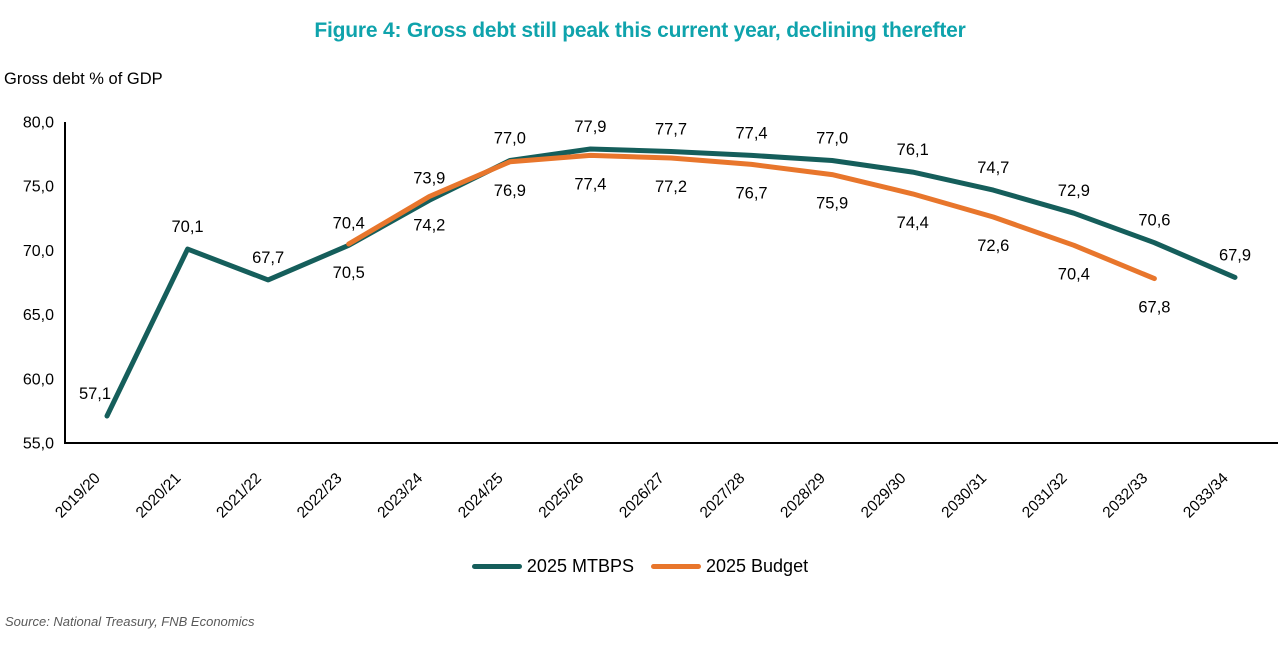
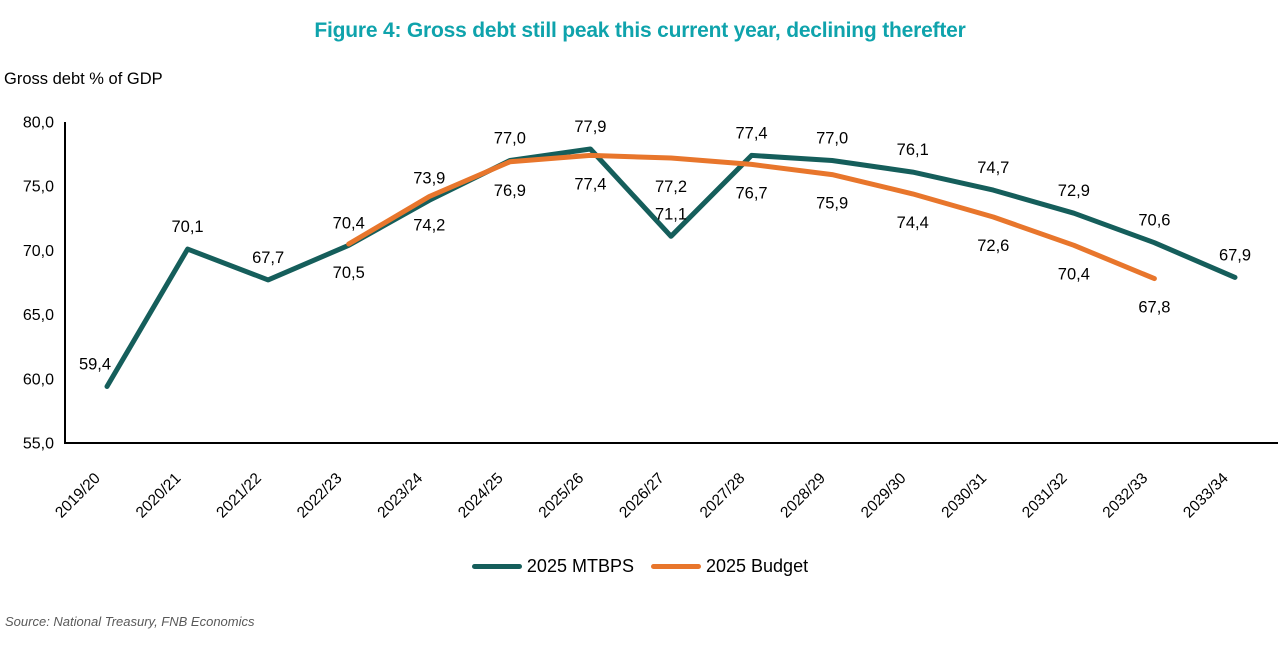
2025 MTBPS/2019/20: 57,1 -> 59,4
2025 MTBPS/2026/27: 77,7 -> 71,1
